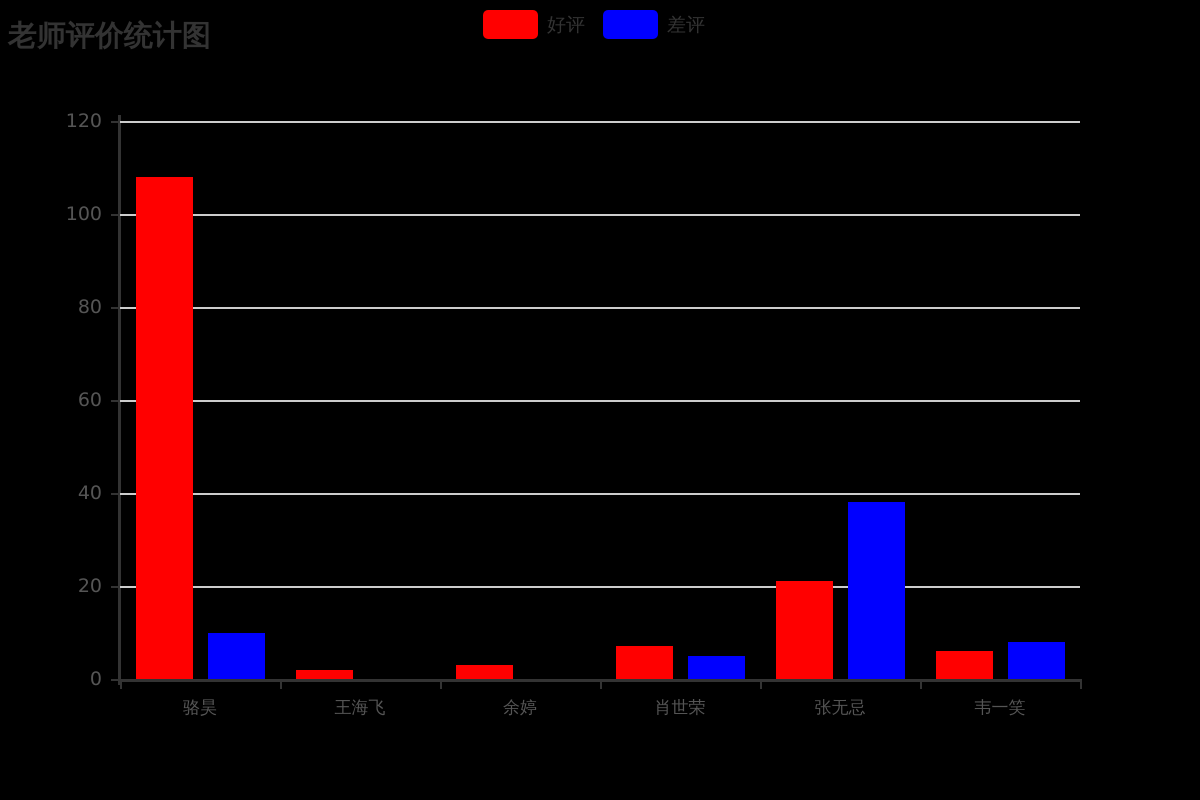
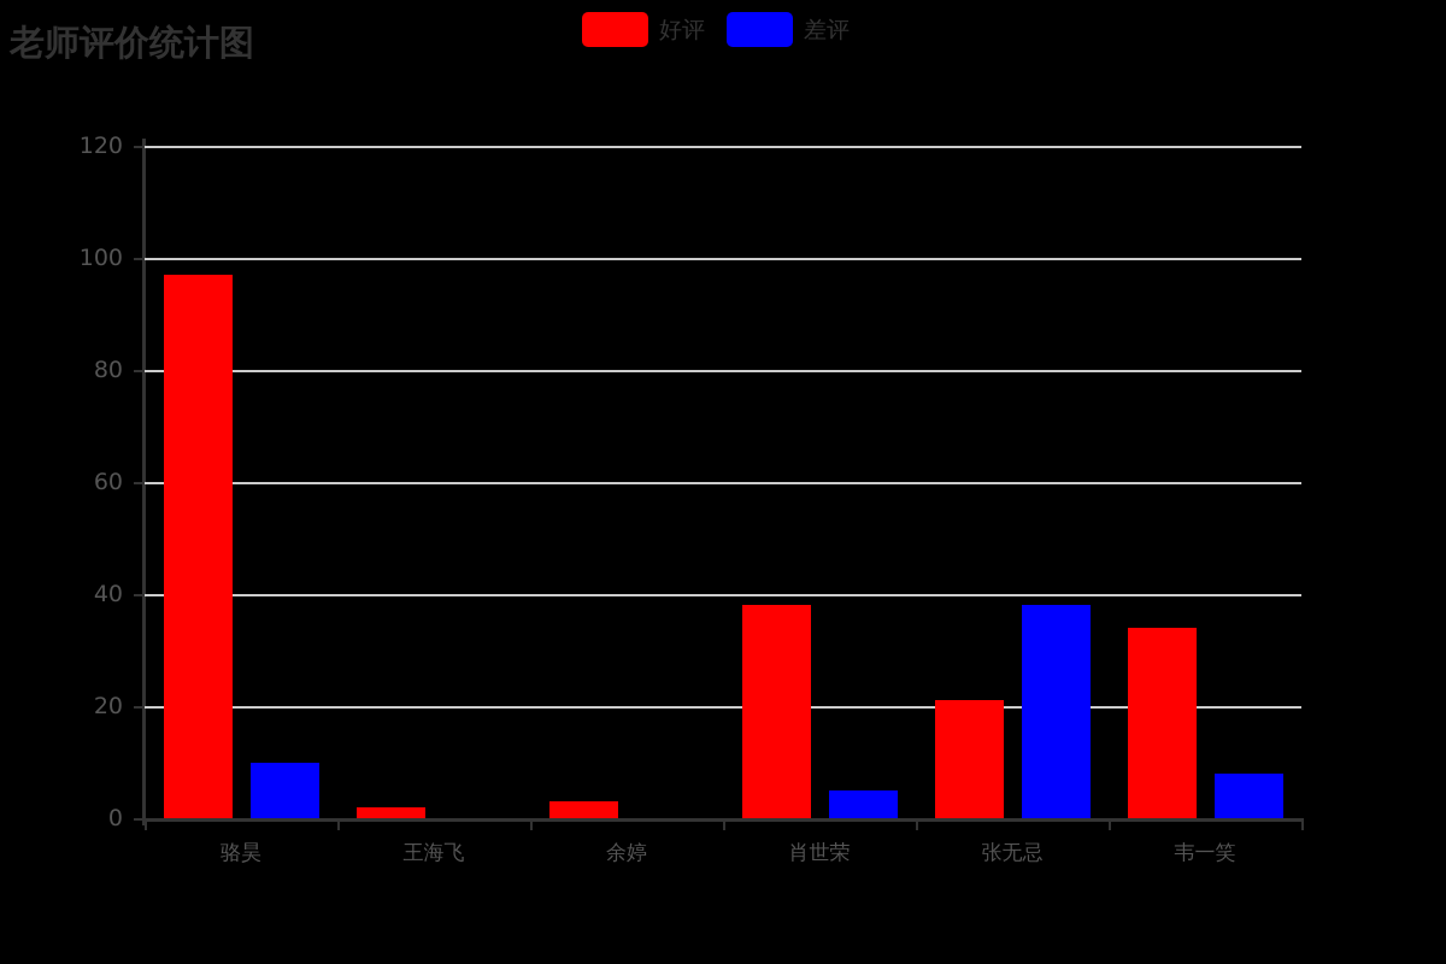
好评/骆昊: 108 -> 97
好评/肖世荣: 7 -> 38
好评/韦一笑: 6 -> 34
